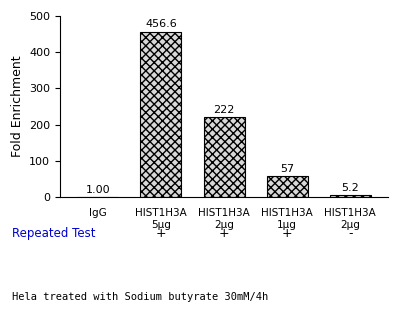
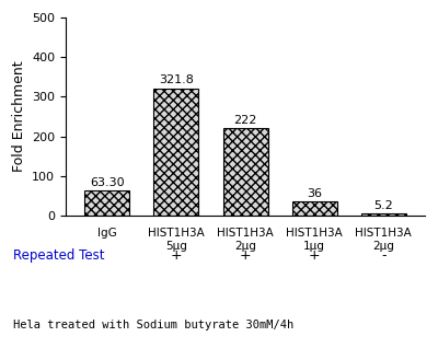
IgG: 1.00 -> 63.30
HIST1H3A 5μg: 456.6 -> 321.8
HIST1H3A 1μg: 57 -> 36
